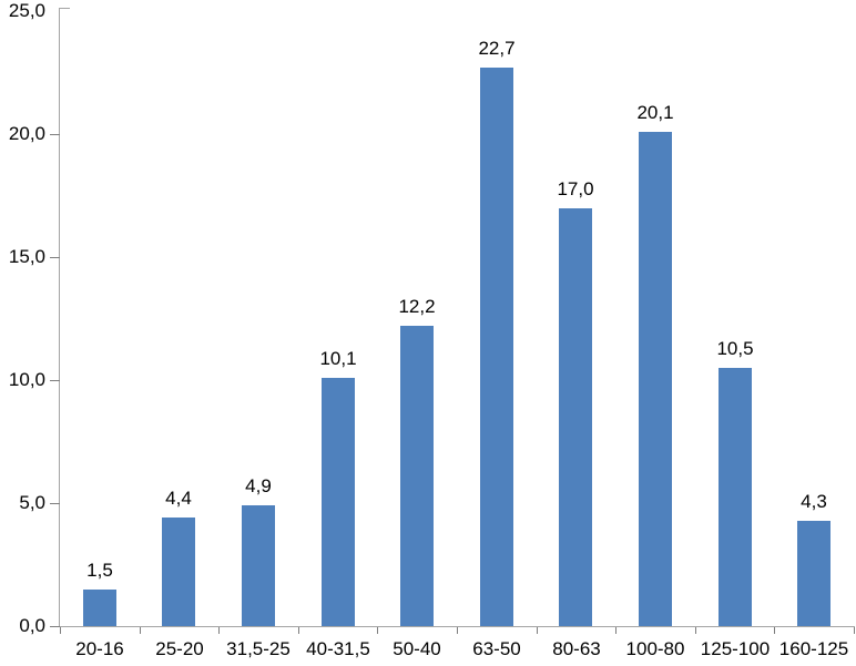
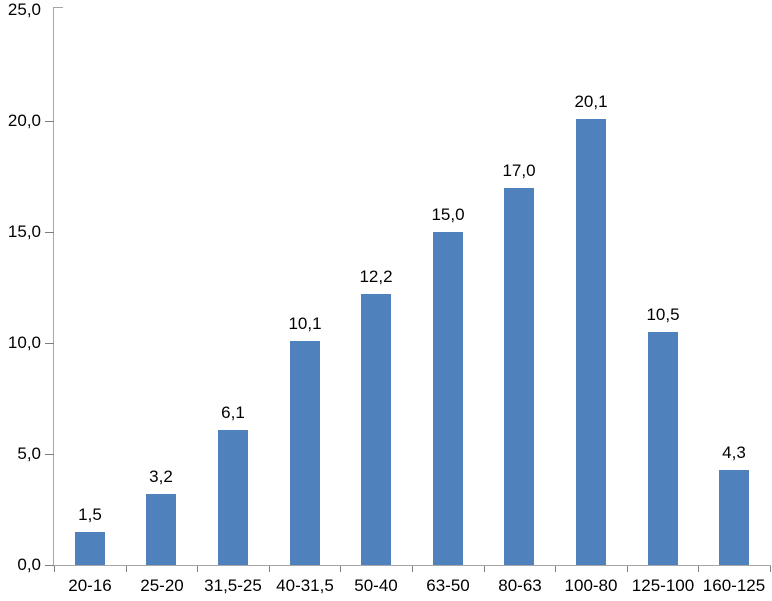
25-20: 4,4 -> 3,2
31,5-25: 4,9 -> 6,1
63-50: 22,7 -> 15,0
